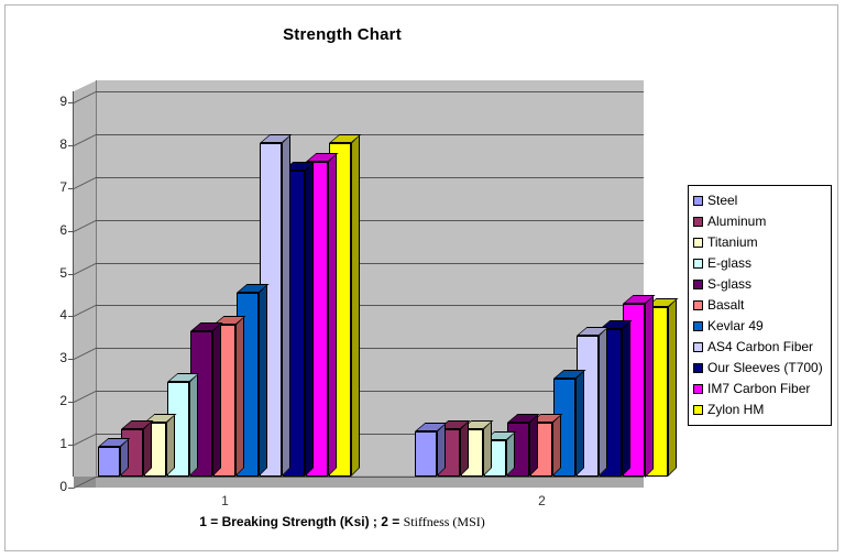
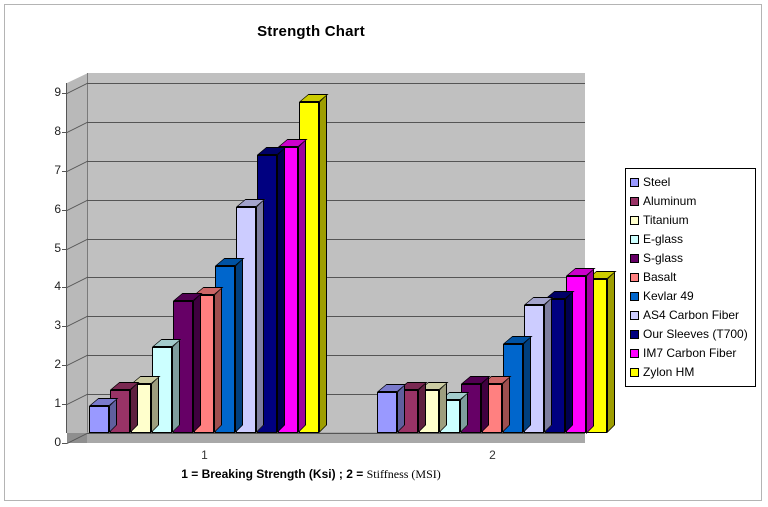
AS4 Carbon Fiber/1: 7.8 -> 5.8
Zylon HM/1: 7.8 -> 8.5
